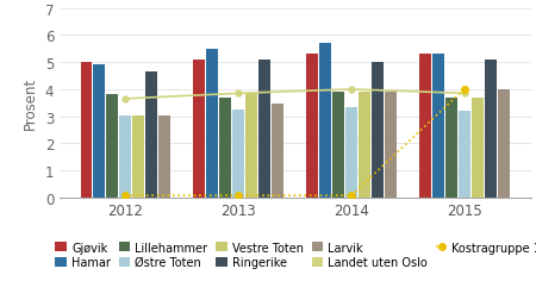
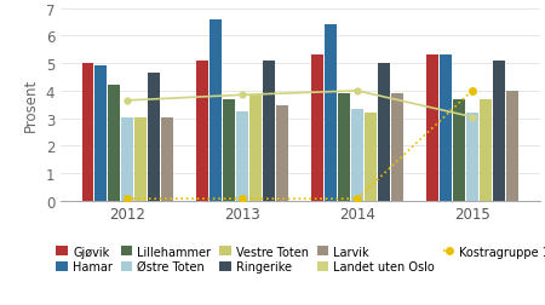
Lillehammer/2012: 3.8 -> 4.2
Hamar/2013: 5.5 -> 6.6
Hamar/2014: 5.7 -> 6.4
Vestre Toten/2014: 3.90 -> 3.20
Landet uten Oslo/2015: 3.85 -> 3.05
